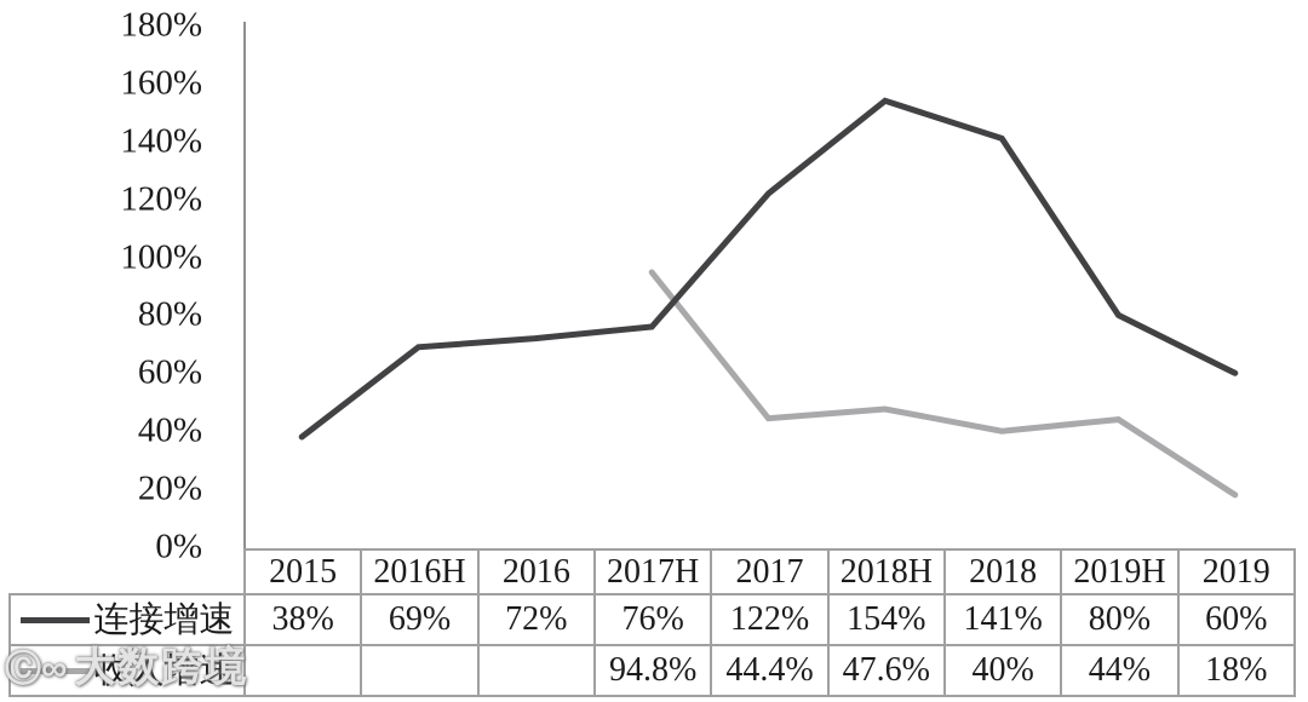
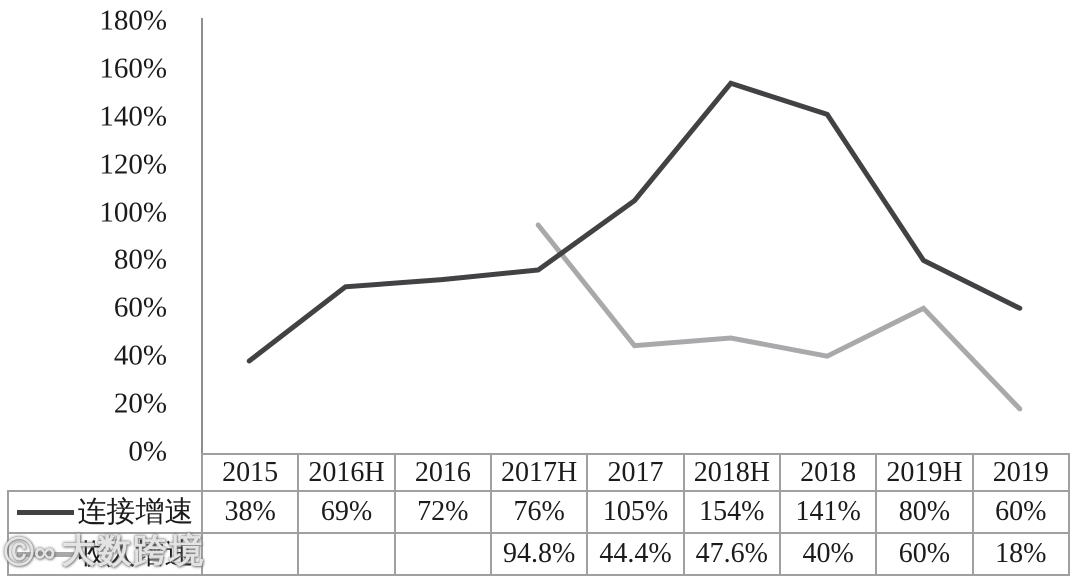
连接增速/2017: 122% -> 105%
收入增速/2019H: 44% -> 60%
